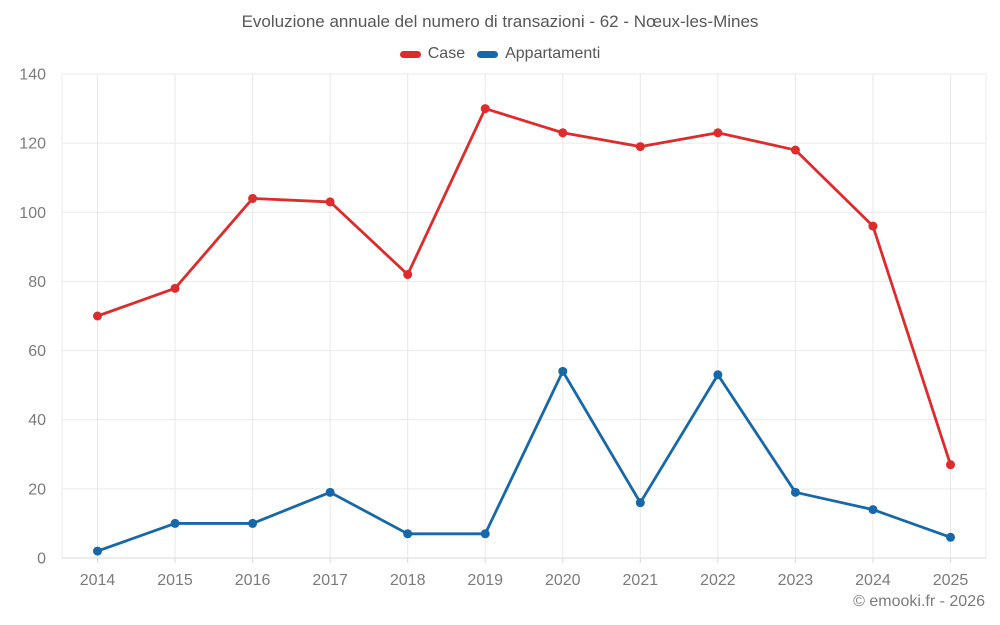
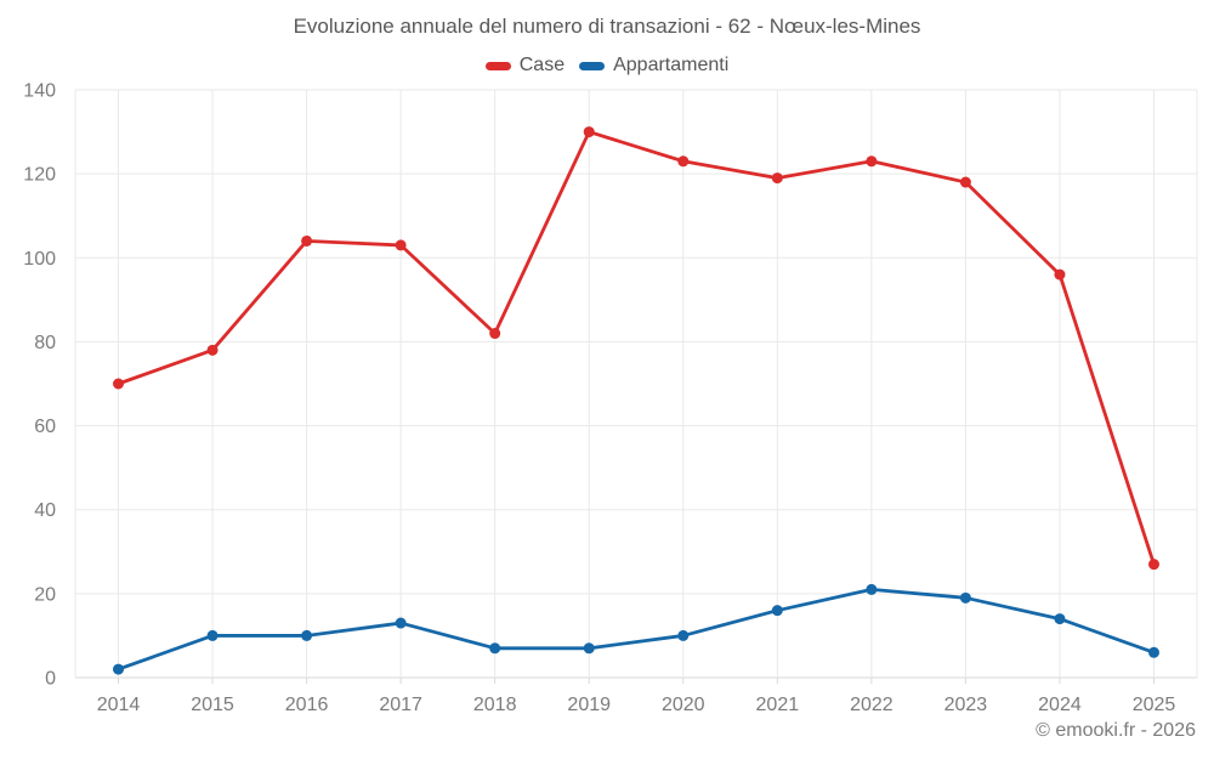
Appartamenti/2017: 19 -> 13
Appartamenti/2020: 54 -> 10
Appartamenti/2022: 53 -> 21
